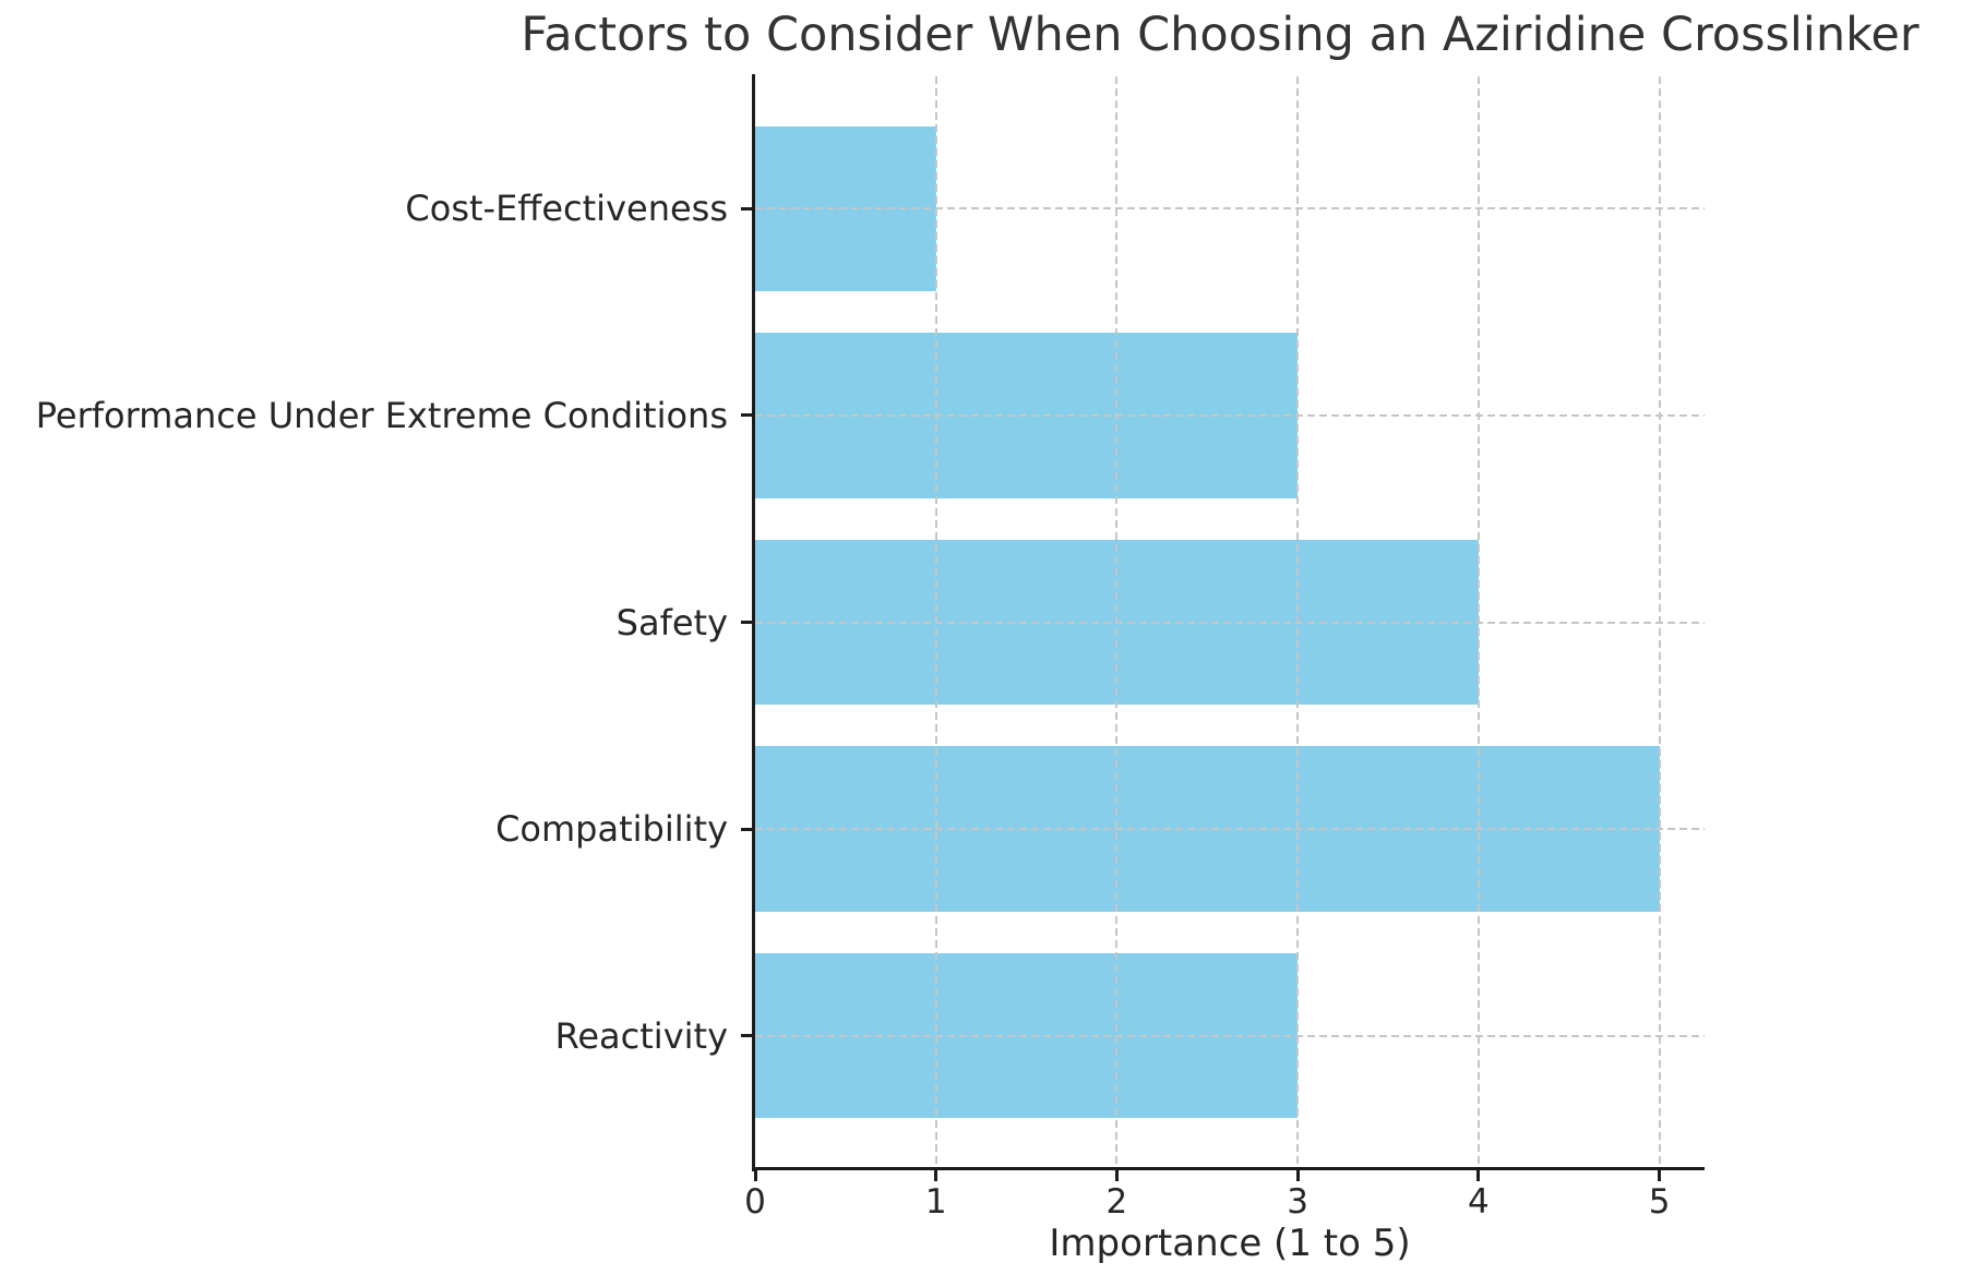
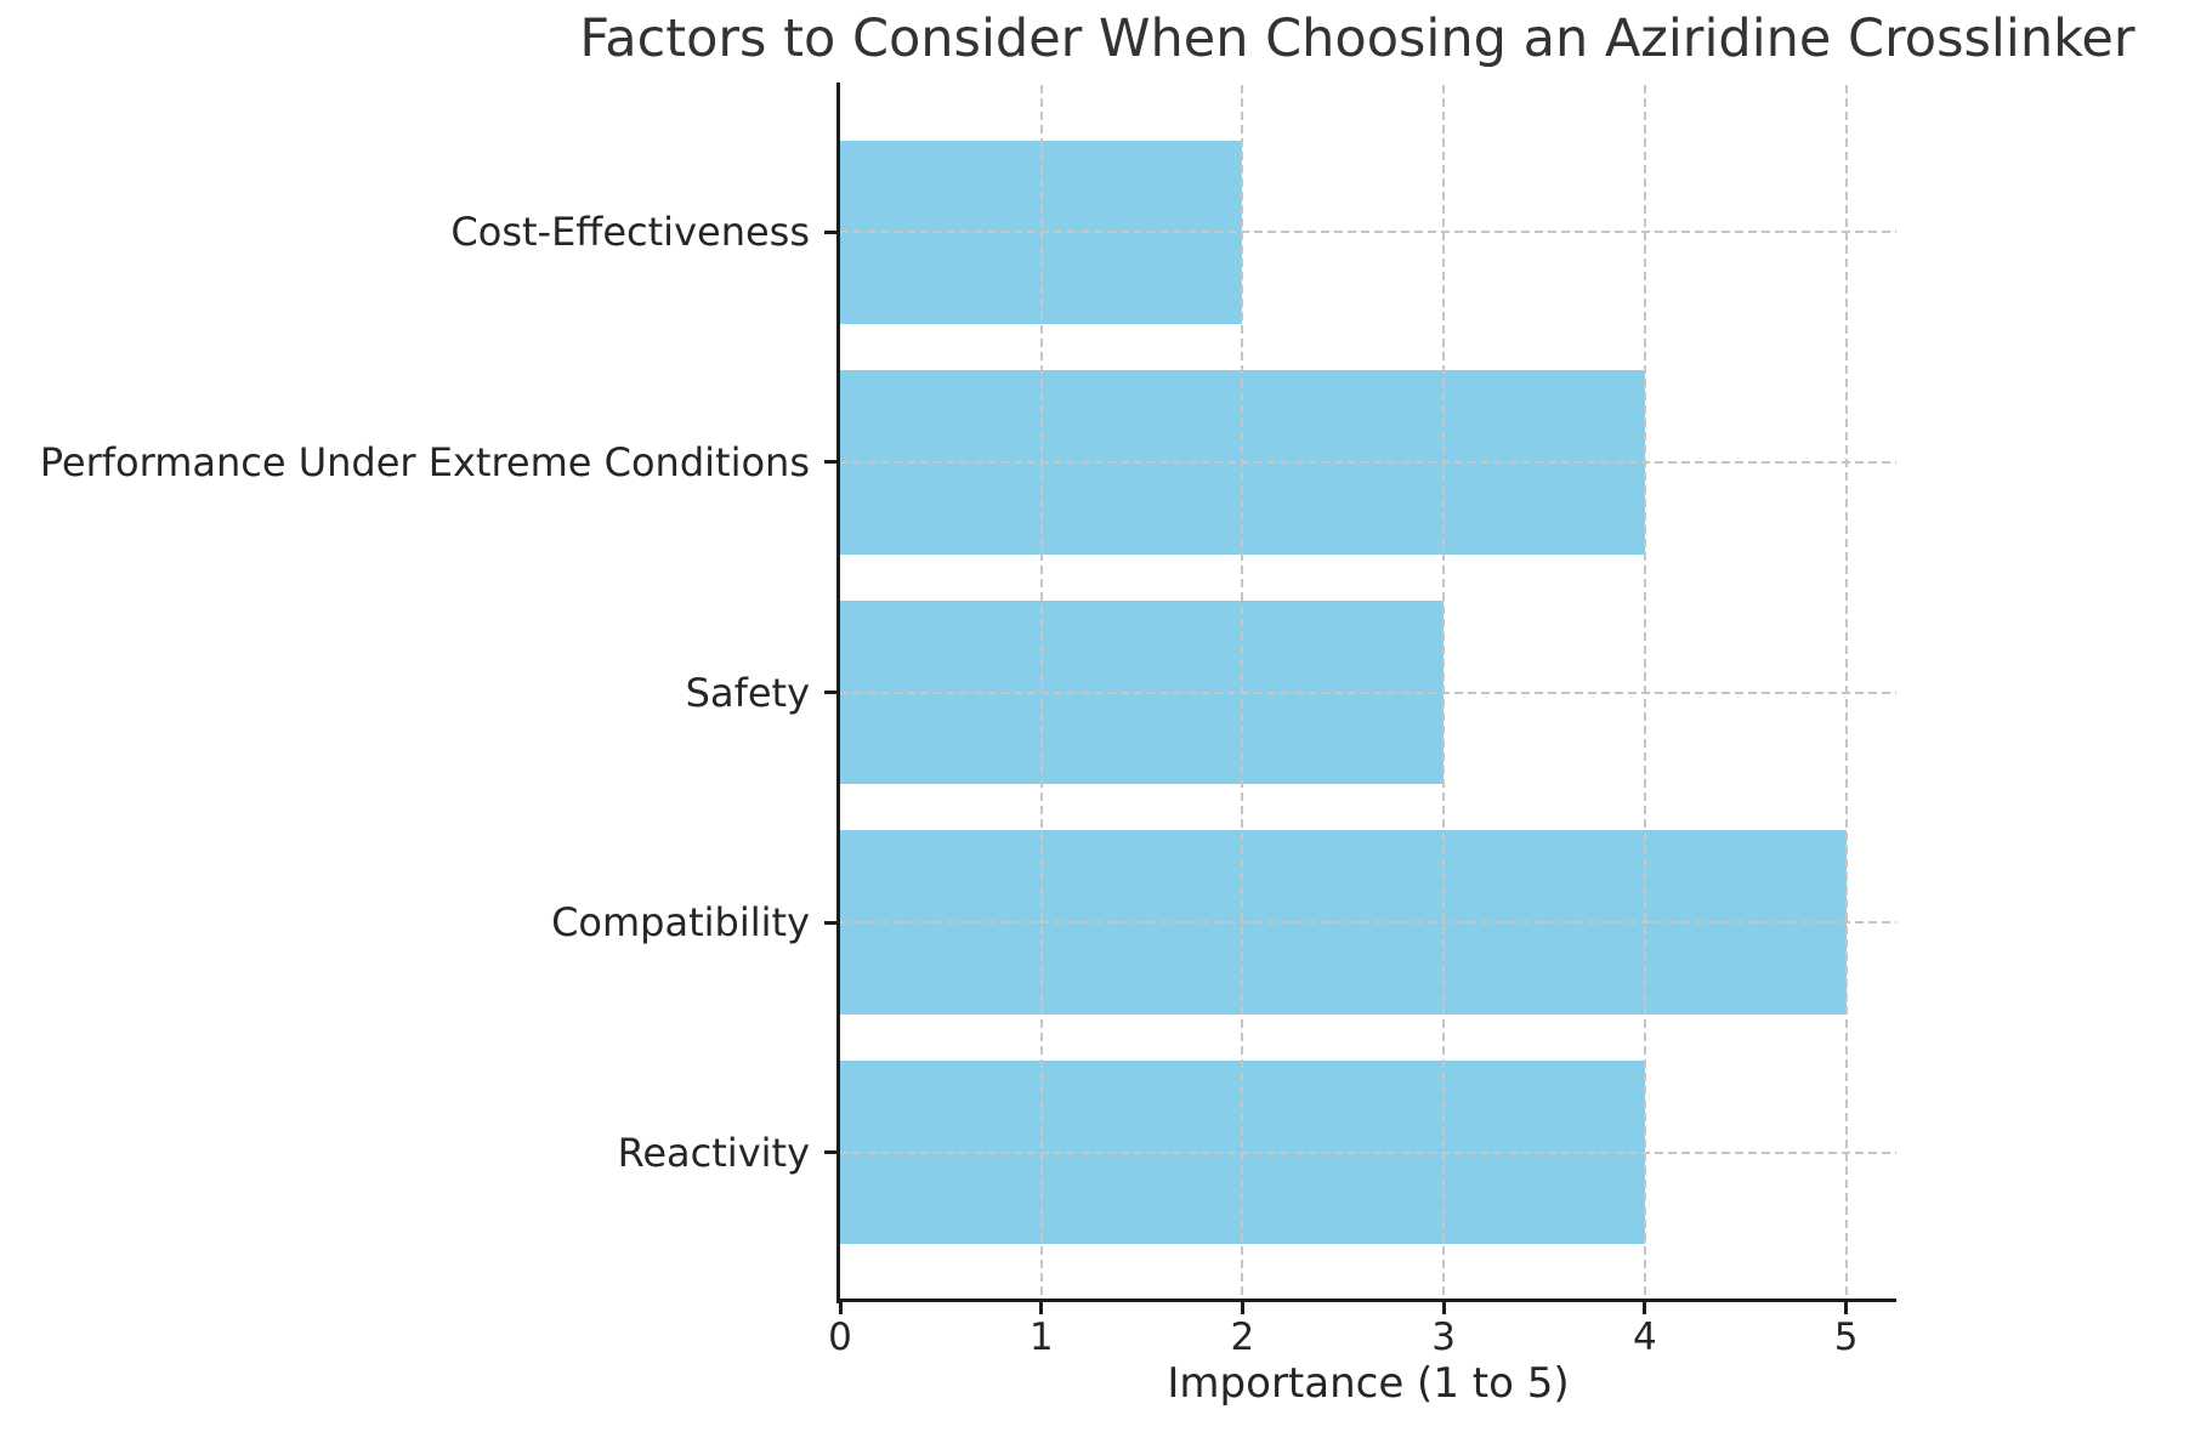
Cost-Effectiveness: 1 -> 2
Performance Under Extreme Conditions: 3 -> 4
Safety: 4 -> 3
Reactivity: 3 -> 4
